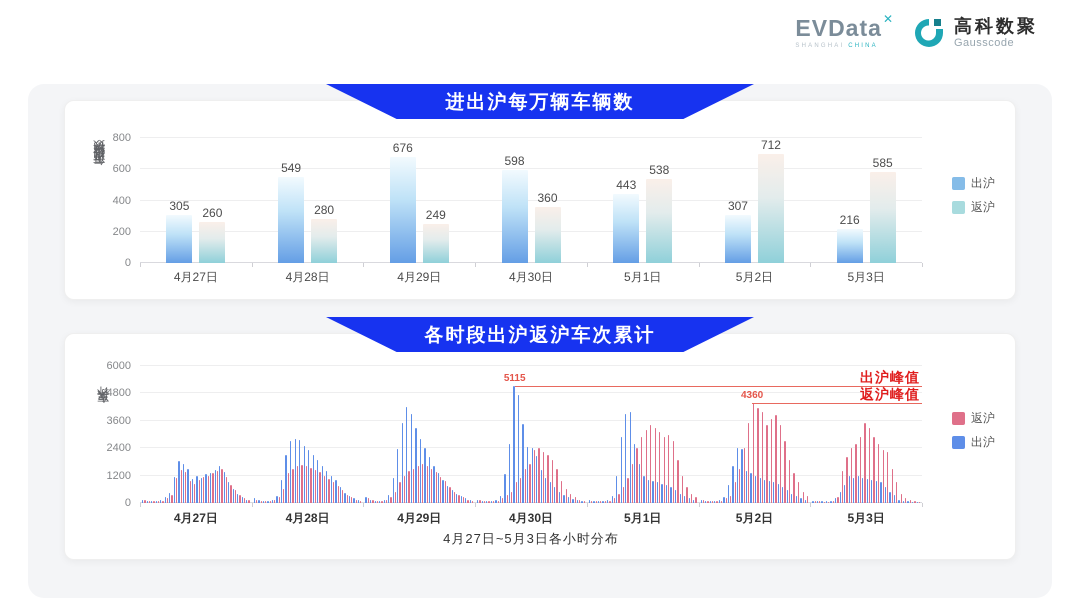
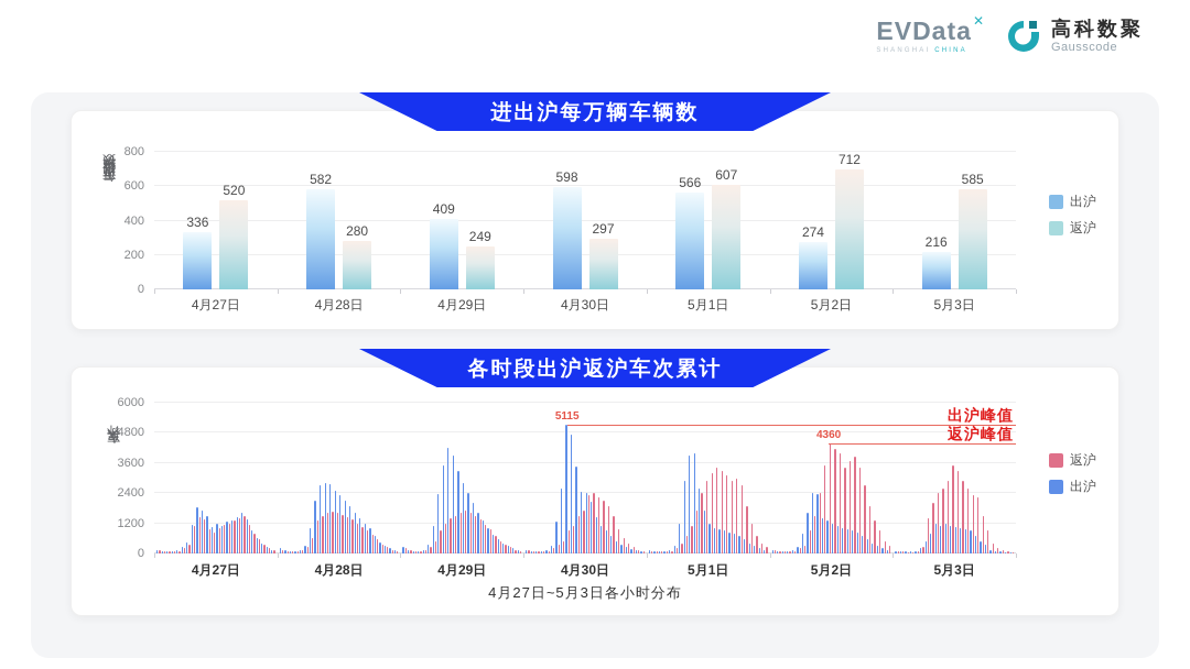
进出沪每万辆车辆数/出沪/4月27日: 305 -> 336
进出沪每万辆车辆数/返沪/4月27日: 260 -> 520
进出沪每万辆车辆数/出沪/4月28日: 549 -> 582
进出沪每万辆车辆数/出沪/4月29日: 676 -> 409
进出沪每万辆车辆数/返沪/4月30日: 360 -> 297
进出沪每万辆车辆数/出沪/5月1日: 443 -> 566
进出沪每万辆车辆数/返沪/5月1日: 538 -> 607
进出沪每万辆车辆数/出沪/5月2日: 307 -> 274
